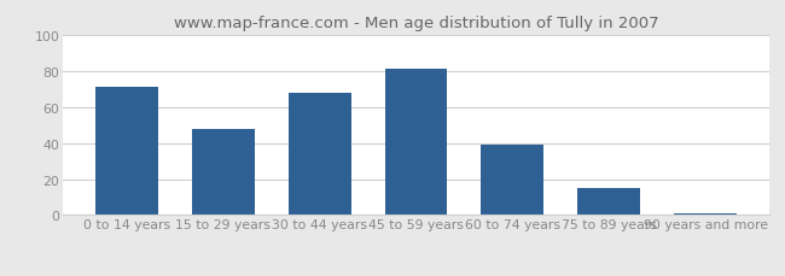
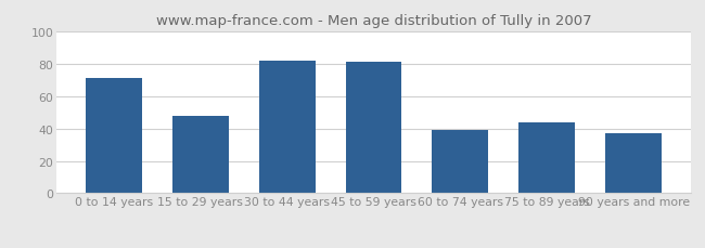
30 to 44 years: 68 -> 82
75 to 89 years: 15 -> 44
90 years and more: 1 -> 37
